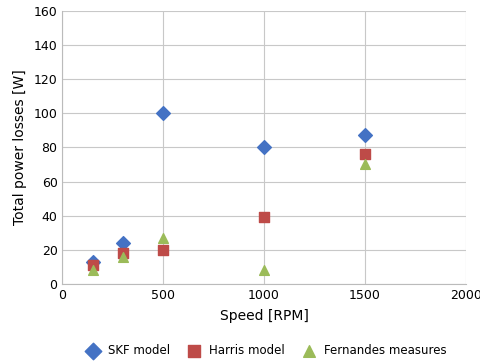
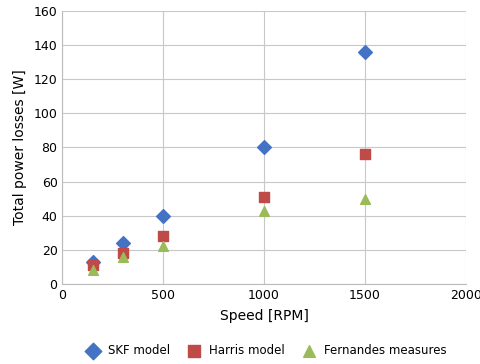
SKF model/500: 100 -> 40
Harris model/500: 20 -> 28
Fernandes measures/500: 27 -> 22
Harris model/1000: 39 -> 51
Fernandes measures/1000: 8 -> 43
SKF model/1500: 87 -> 136
Fernandes measures/1500: 70 -> 50
